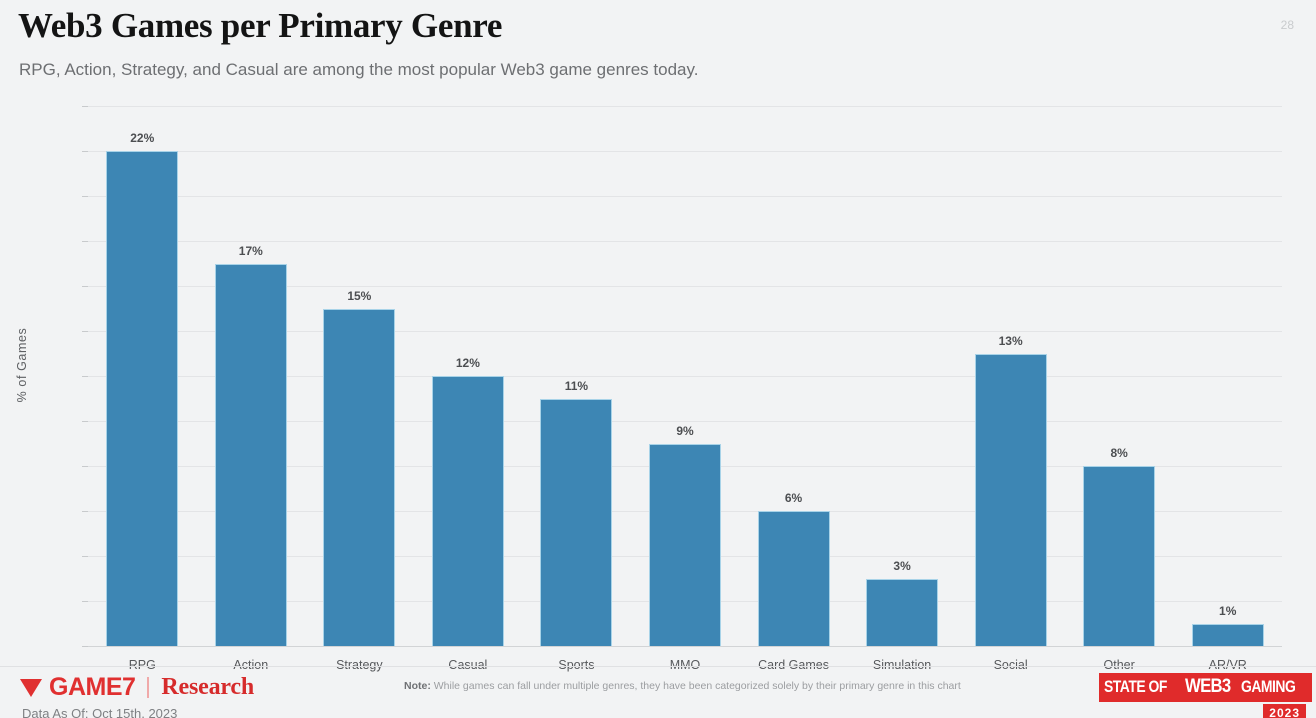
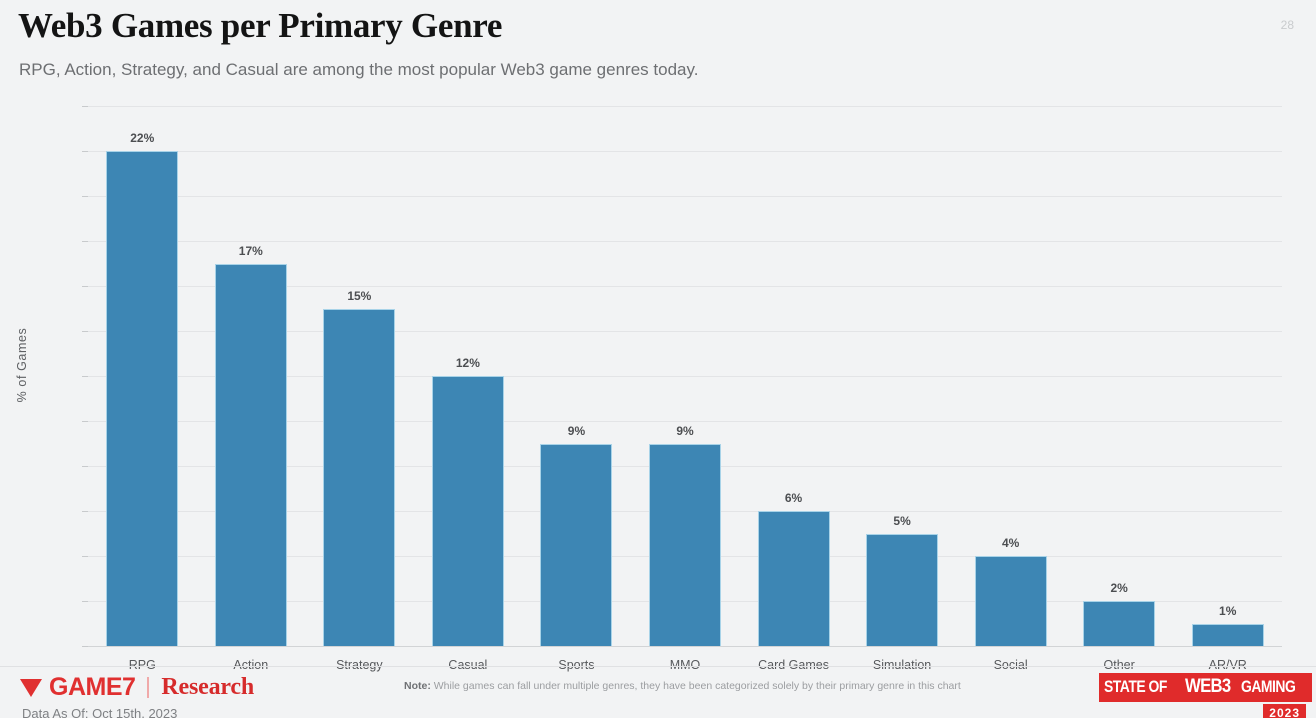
Sports: 11% -> 9%
Simulation: 3% -> 5%
Social: 13% -> 4%
Other: 8% -> 2%
